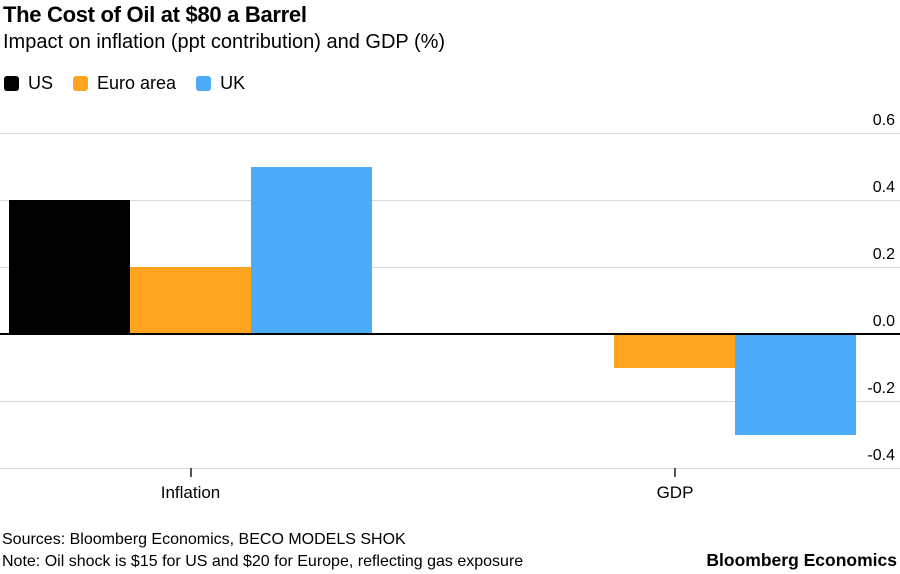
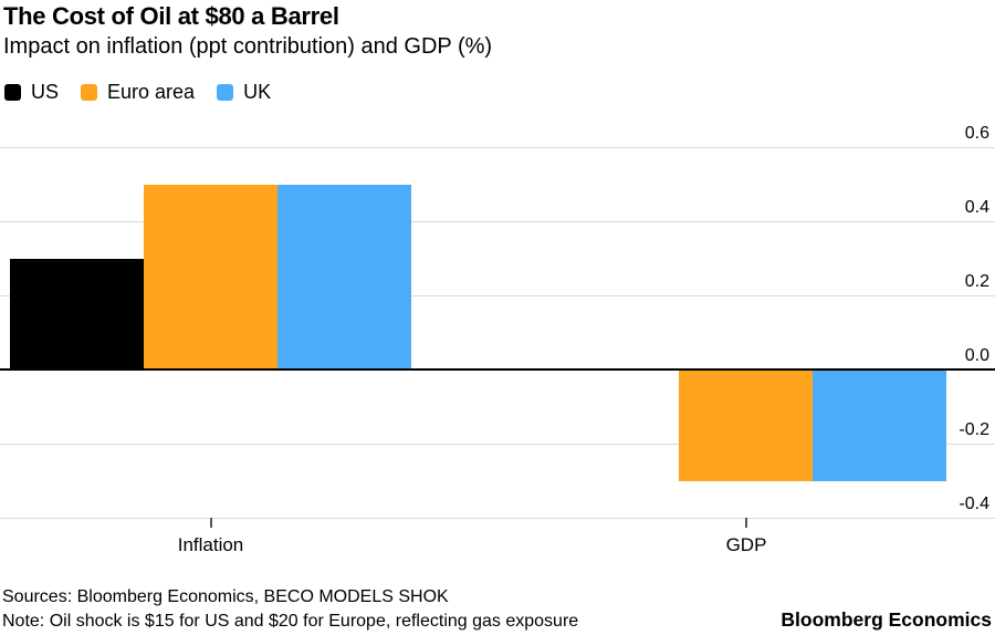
US/Inflation: 0.4 -> 0.3
Euro area/Inflation: 0.2 -> 0.5
Euro area/GDP: -0.1 -> -0.3
